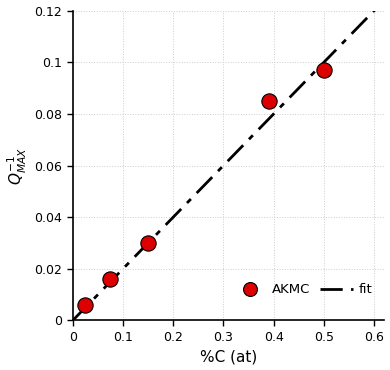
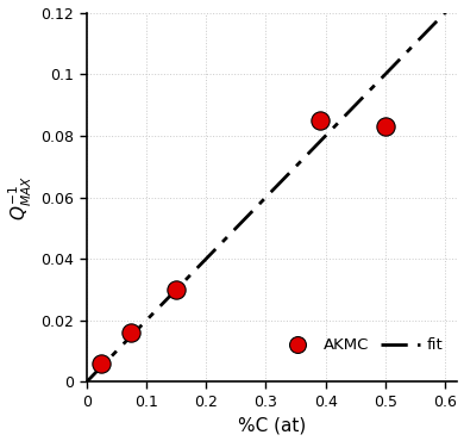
0.5: 0.097 -> 0.083
